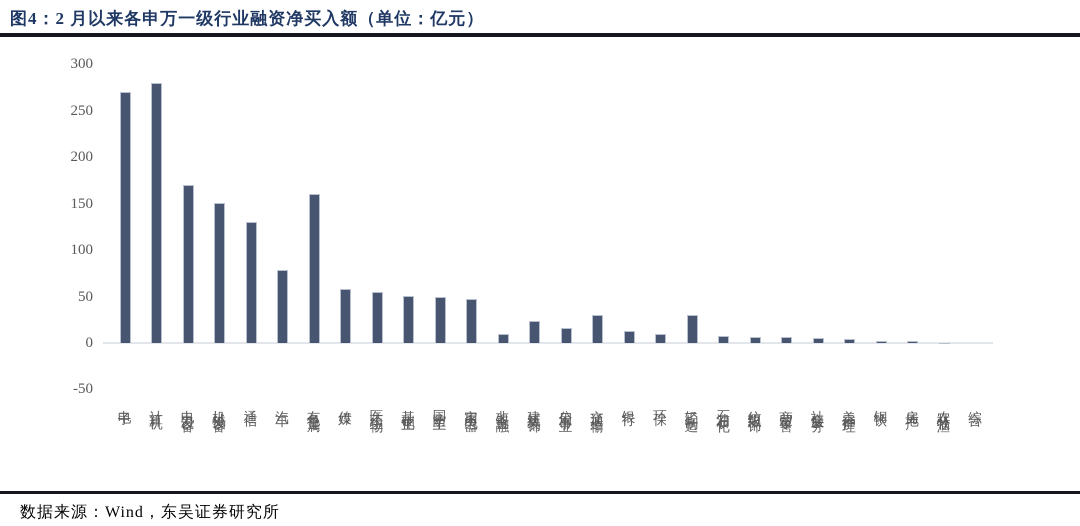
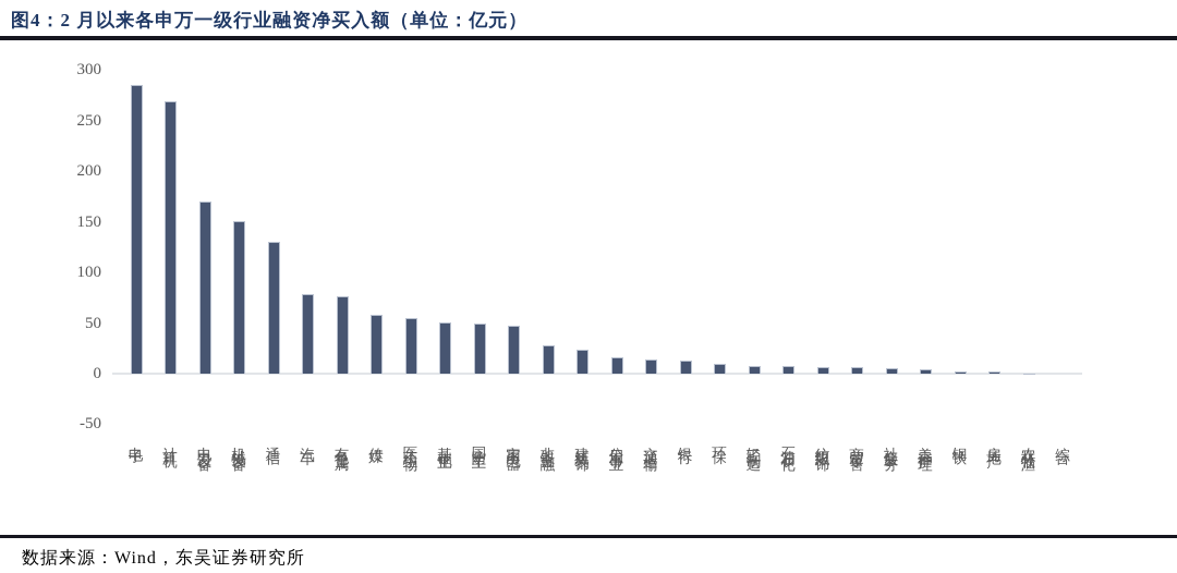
电子: 270 -> 280
计算机: 280 -> 270
有色金属: 160 -> 80
非银金融: 10 -> 30
交通运输: 30 -> 10
轻工制造: 30 -> 10
